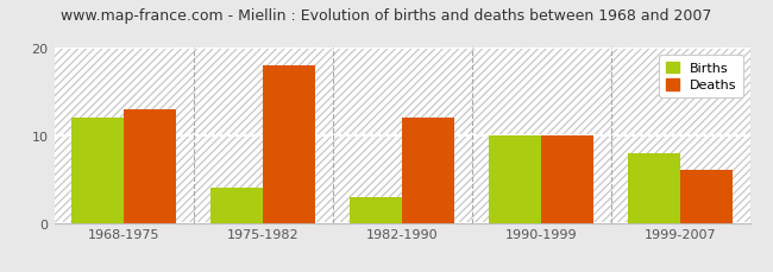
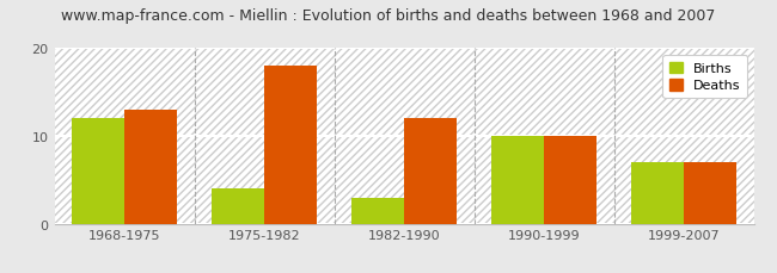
Births/1999-2007: 8 -> 7
Deaths/1999-2007: 6 -> 7
